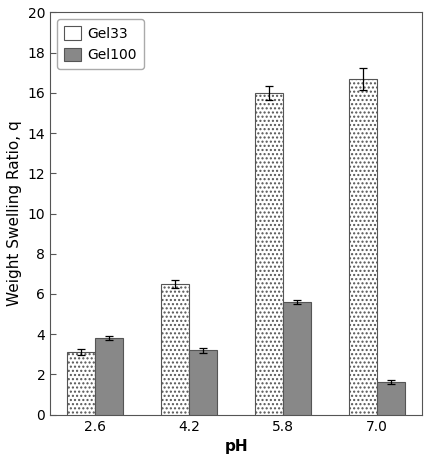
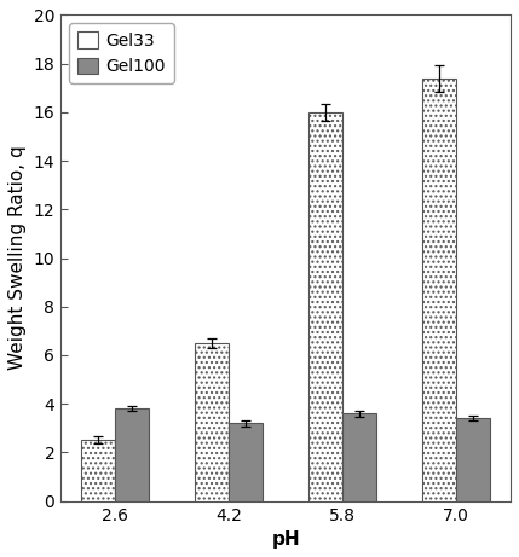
Gel33/2.6: 3.1 -> 2.5
Gel100/5.8: 5.6 -> 3.6
Gel33/7.0: 16.7 -> 17.4
Gel100/7.0: 1.6 -> 3.4
